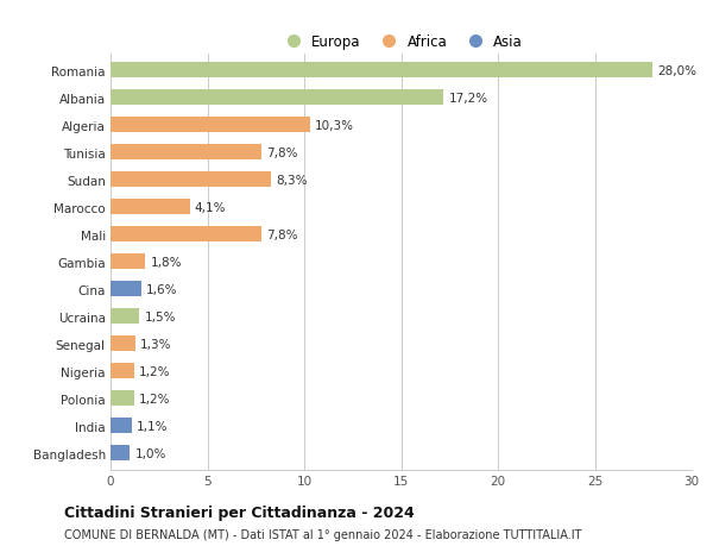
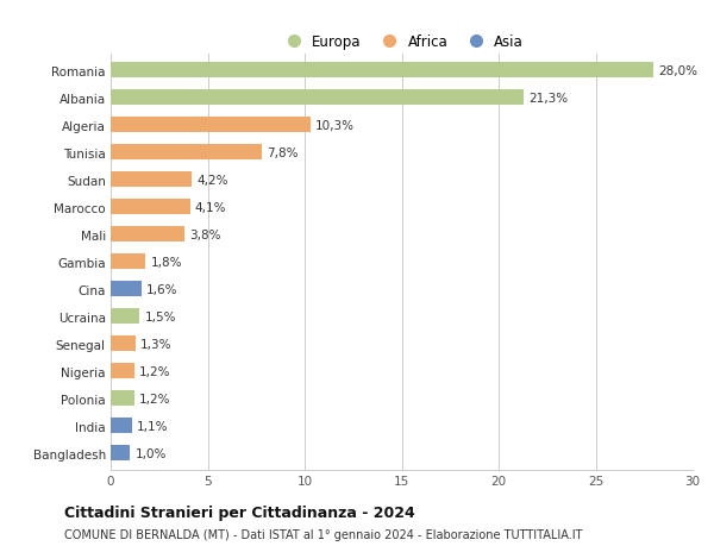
Albania: 17,2% -> 21,3%
Sudan: 8,3% -> 4,2%
Mali: 7,8% -> 3,8%
